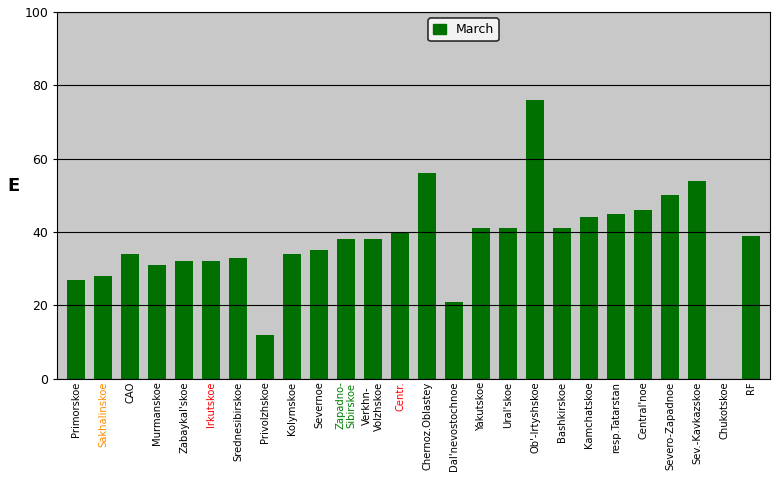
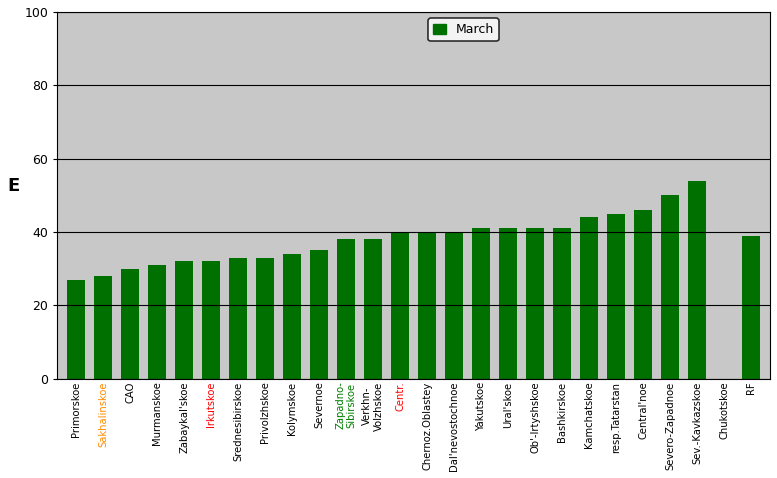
CAO: 34 -> 30
Privolzhskoe: 12 -> 33
Chernoz.Oblastey: 56 -> 40
Dal'nevostochnoe: 21 -> 40
Ob'-Irtyshskoe: 76 -> 41
